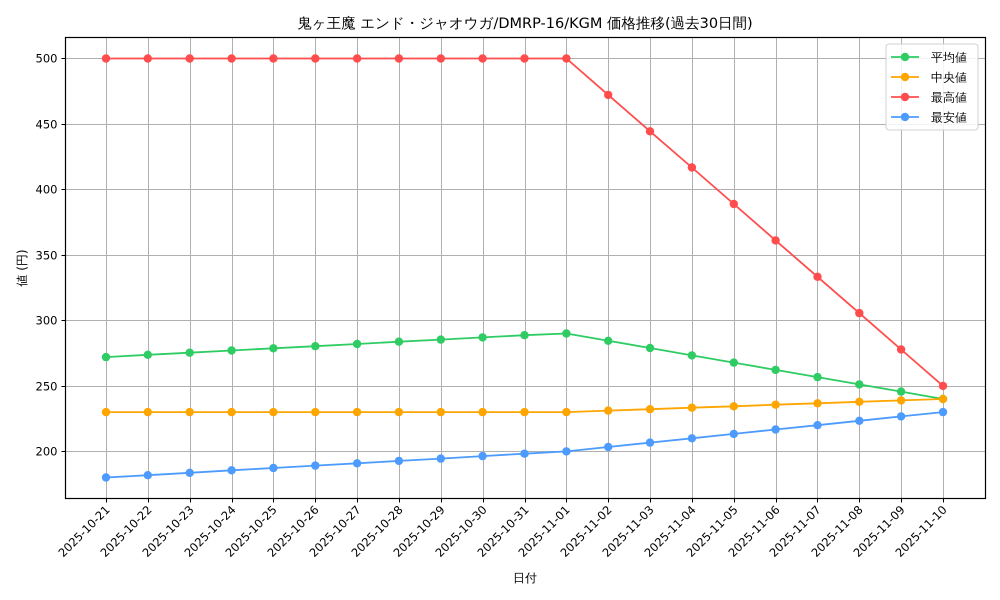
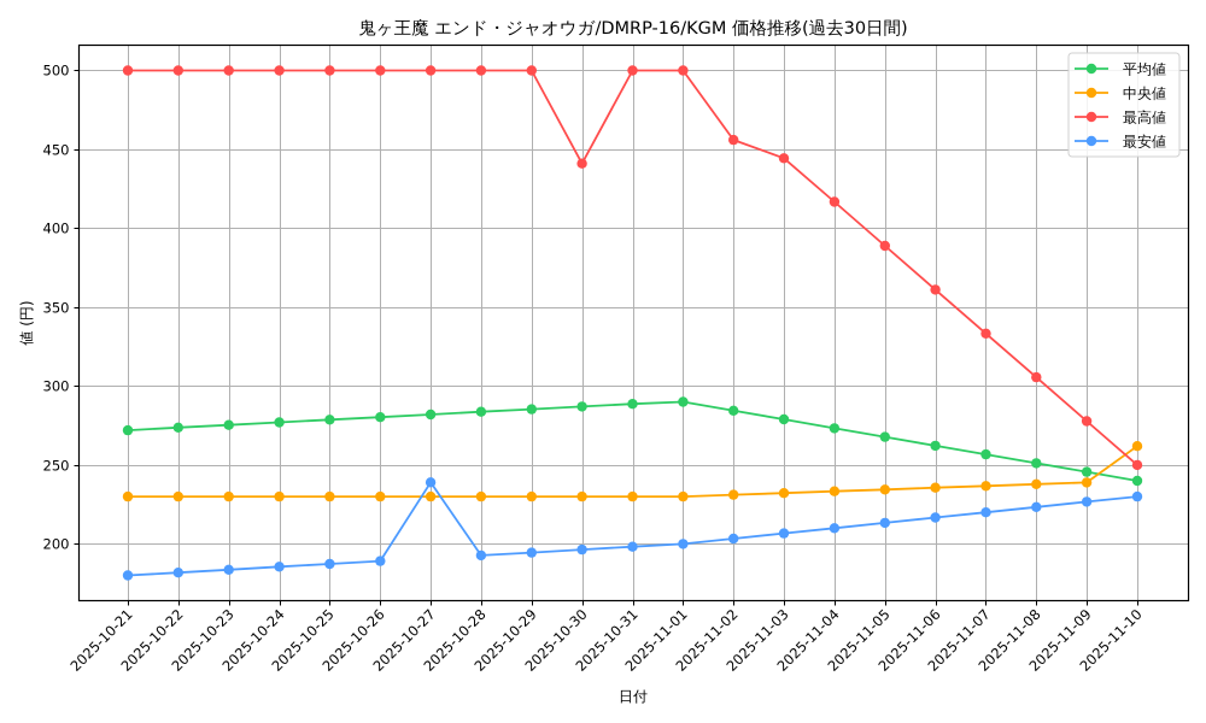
最安値/2025-10-27: 191 -> 239
最高値/2025-10-30: 500 -> 441
最高値/2025-11-02: 472 -> 456
中央値/2025-11-10: 240 -> 262
